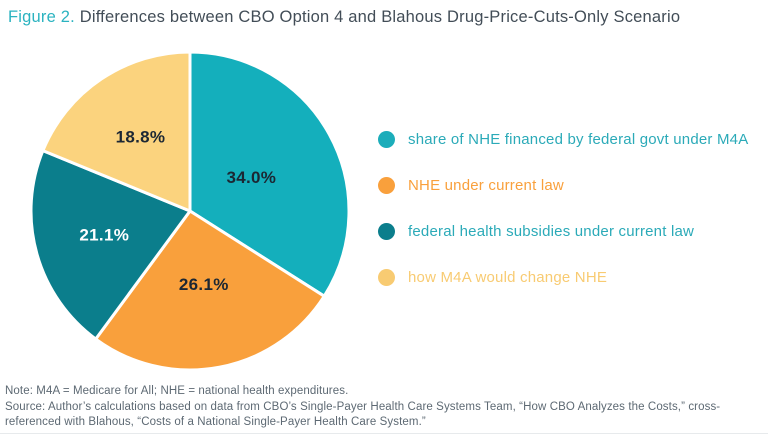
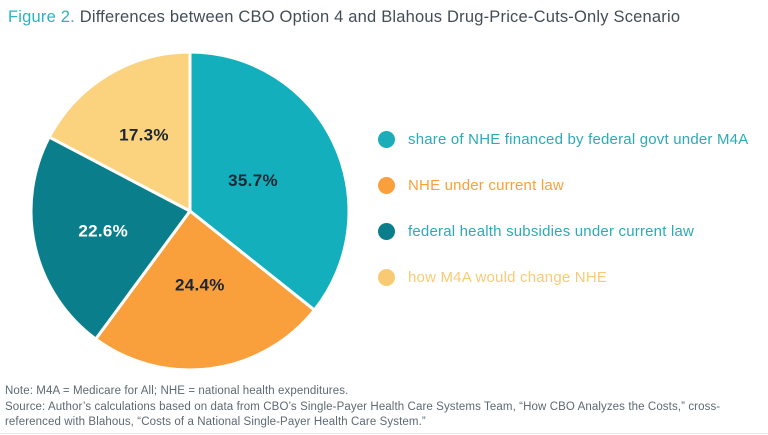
share of NHE financed by federal govt under M4A: 34.0% -> 35.7%
NHE under current law: 26.1% -> 24.4%
federal health subsidies under current law: 21.1% -> 22.6%
how M4A would change NHE: 18.8% -> 17.3%
